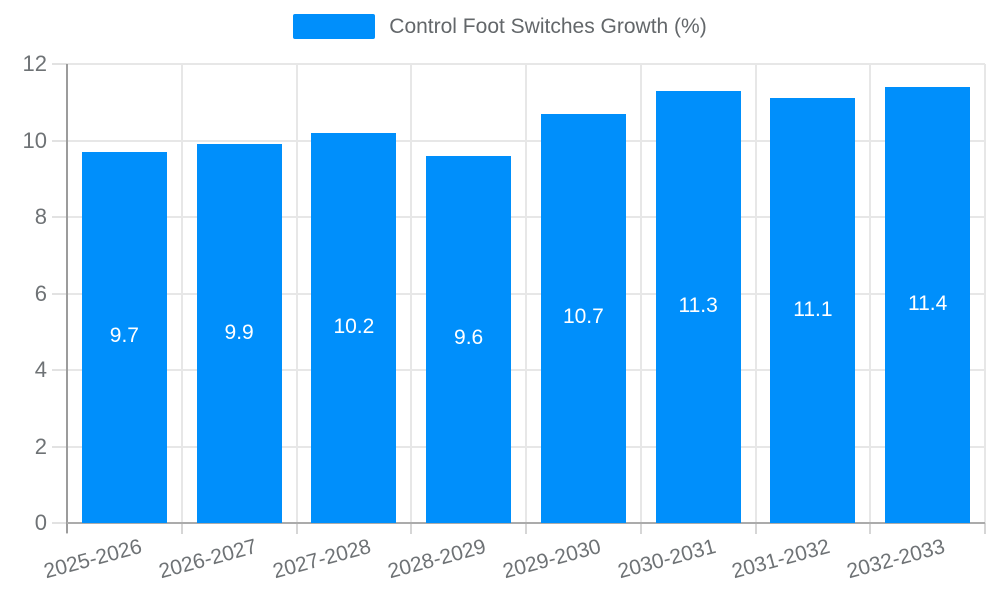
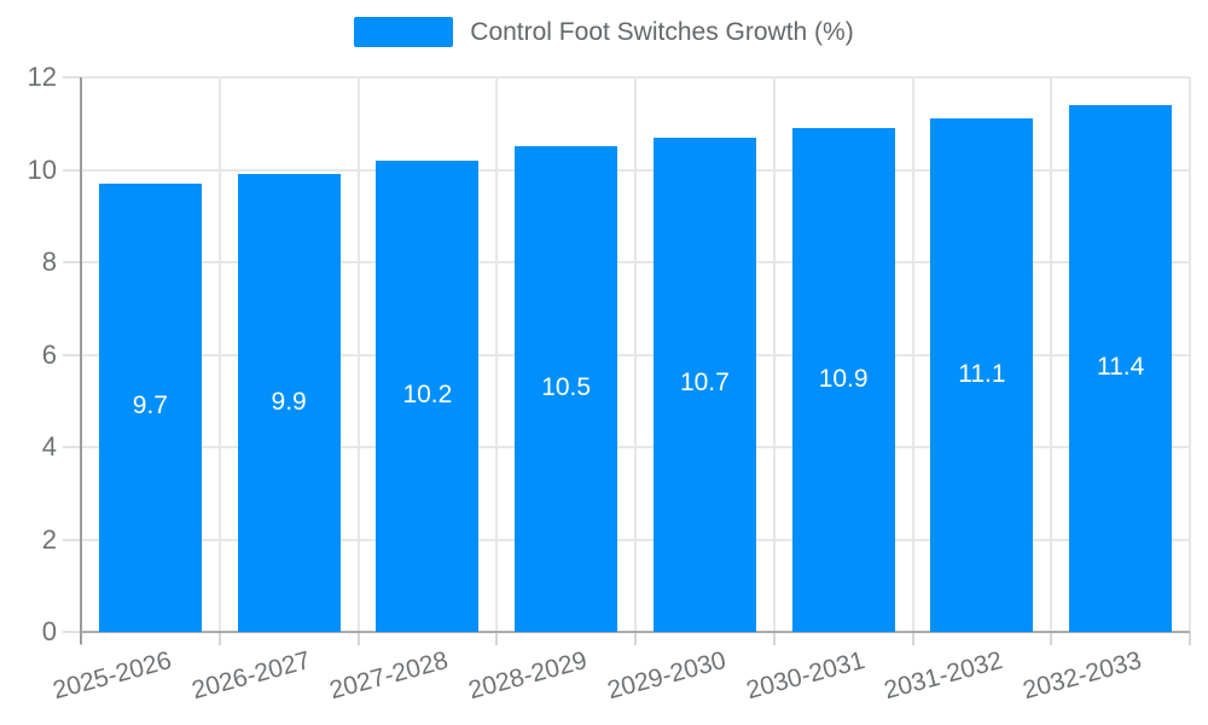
2028-2029: 9.6 -> 10.5
2030-2031: 11.3 -> 10.9
